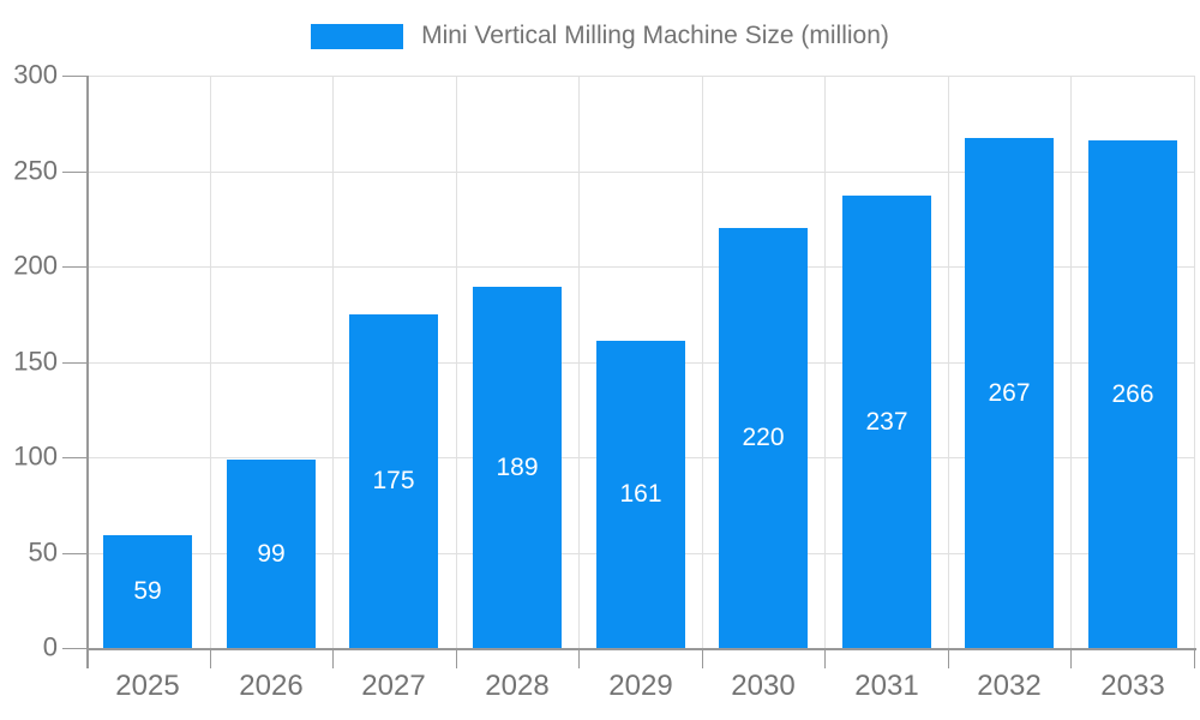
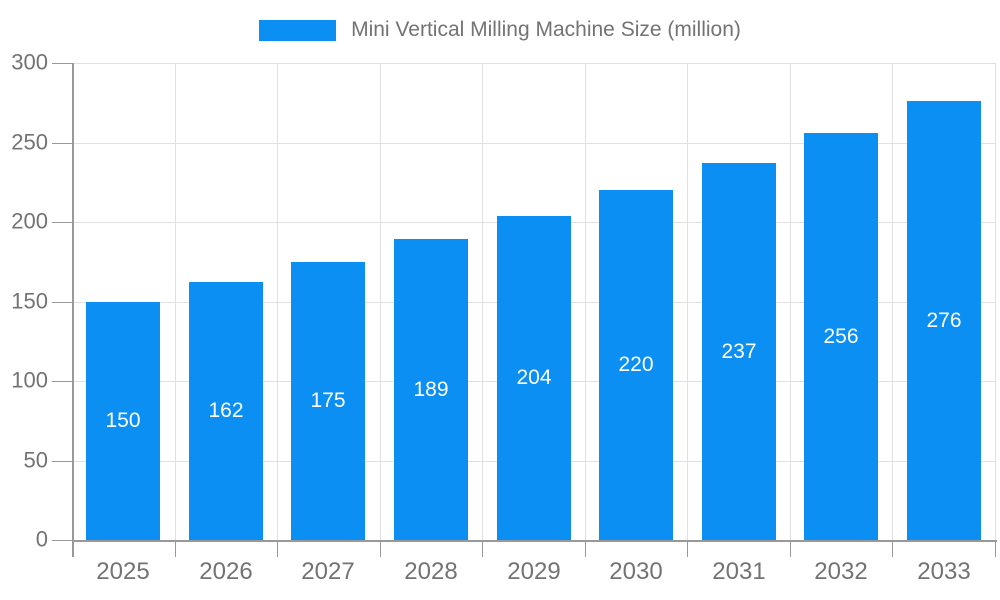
2025: 59 -> 150
2026: 99 -> 162
2029: 161 -> 204
2032: 267 -> 256
2033: 266 -> 276
